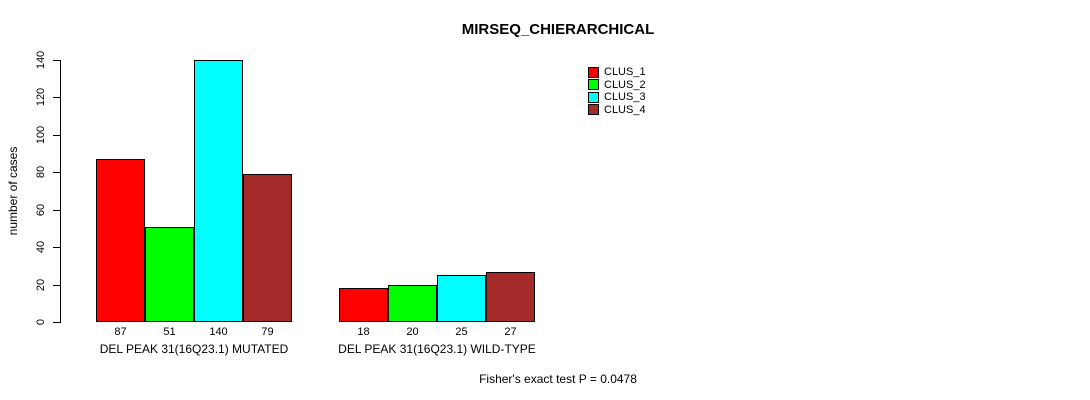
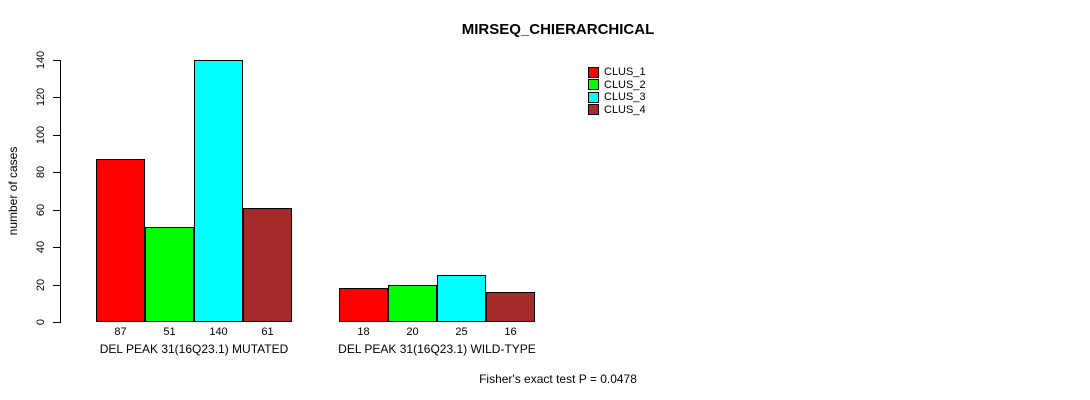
CLUS_4/DEL PEAK 31(16Q23.1) MUTATED: 79 -> 61
CLUS_4/DEL PEAK 31(16Q23.1) WILD-TYPE: 27 -> 16
